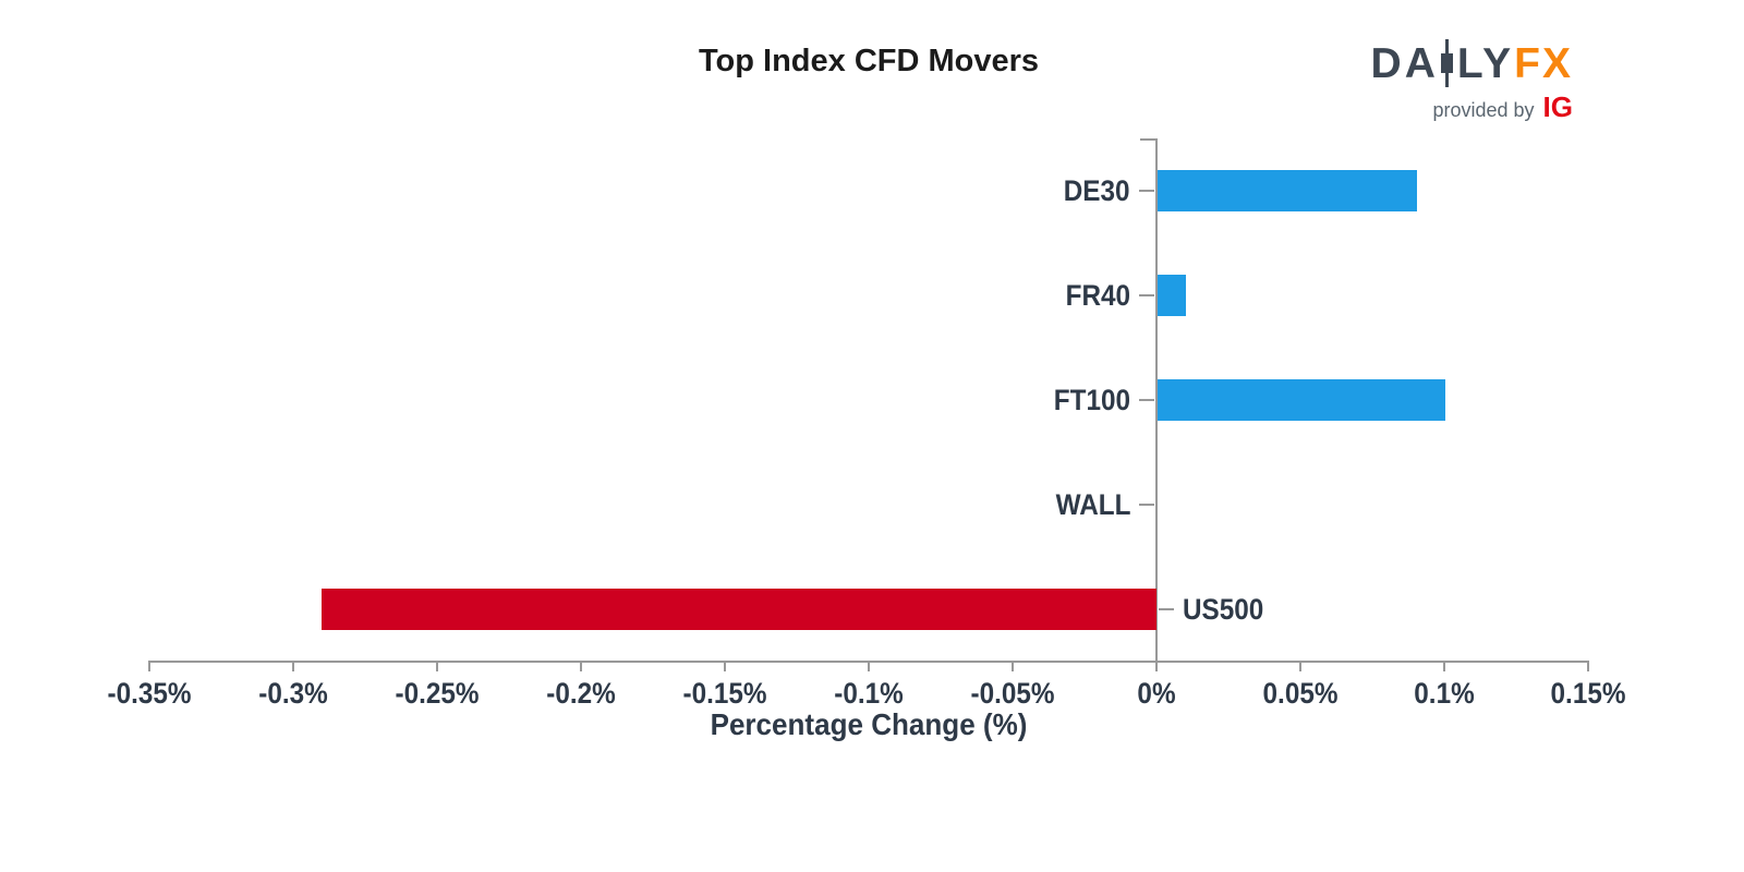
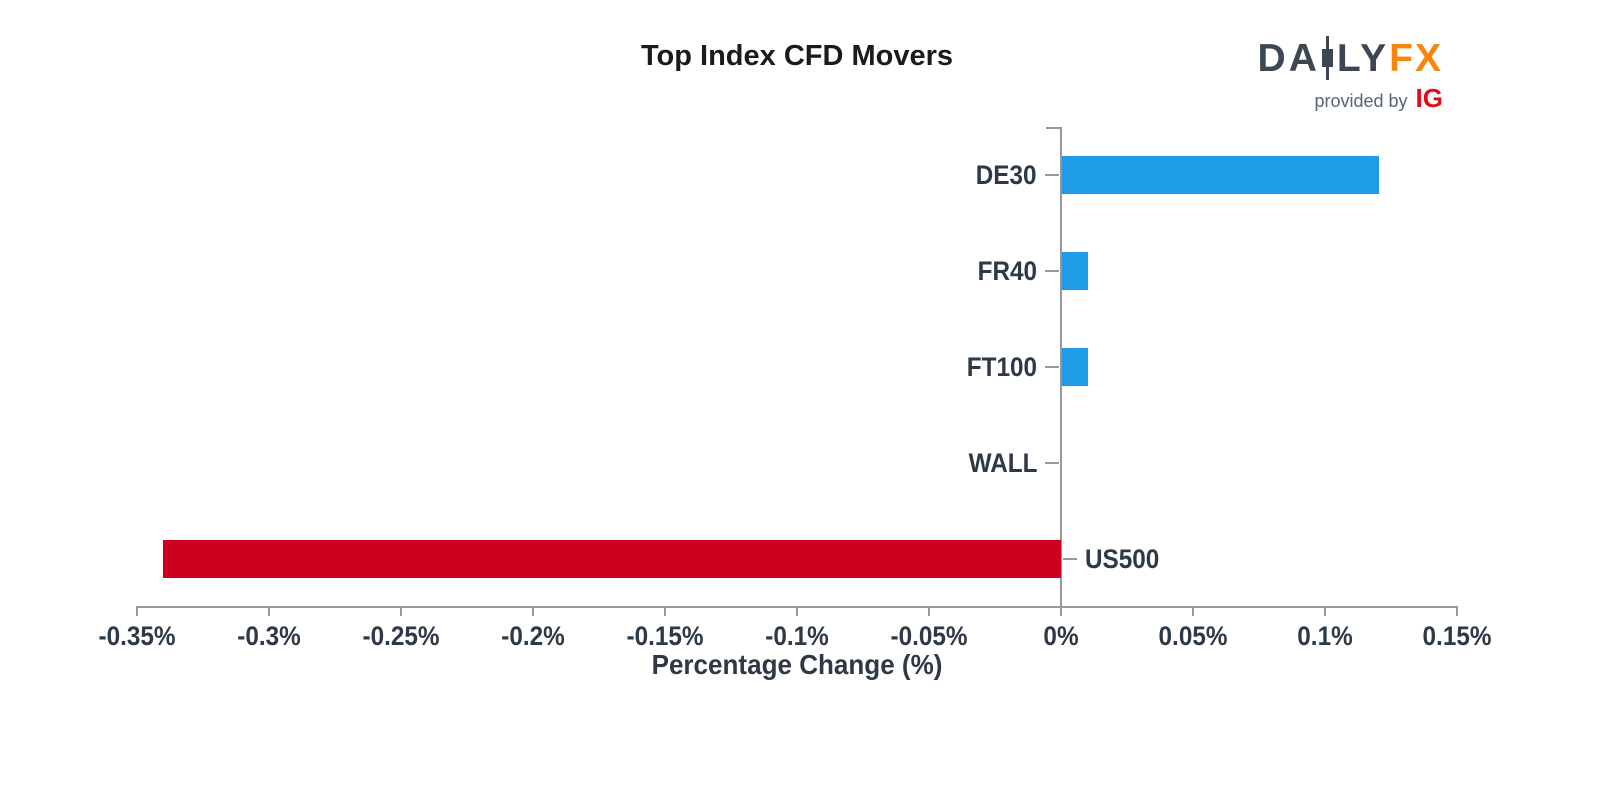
DE30: 0.09% -> 0.12%
FT100: 0.10% -> 0.01%
US500: -0.29% -> -0.34%
